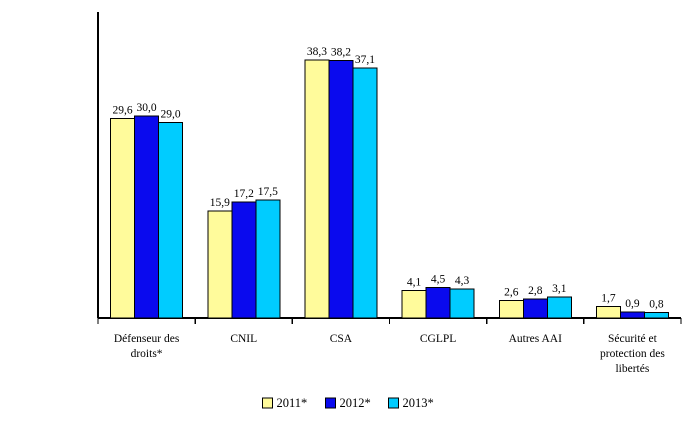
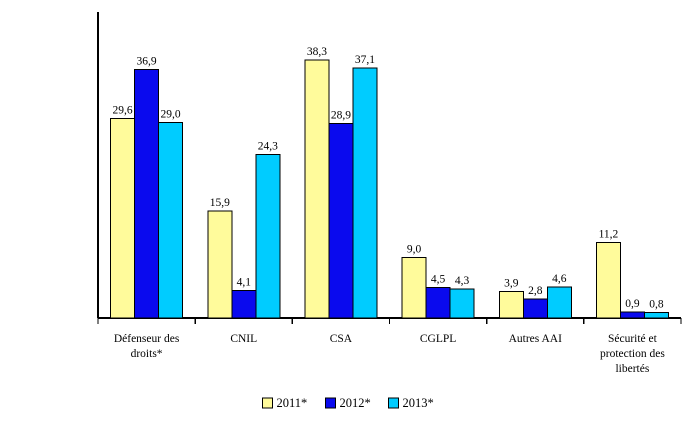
2012*/Défenseur des droits*: 30,0 -> 36,9
2012*/CNIL: 17,2 -> 4,1
2013*/CNIL: 17,5 -> 24,3
2012*/CSA: 38,2 -> 28,9
2011*/CGLPL: 4,1 -> 9,0
2011*/Autres AAI: 2,6 -> 3,9
2013*/Autres AAI: 3,1 -> 4,6
2011*/Sécurité et protection des libertés: 1,7 -> 11,2
